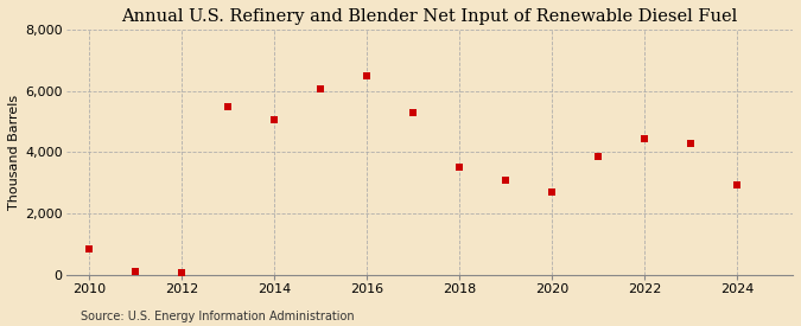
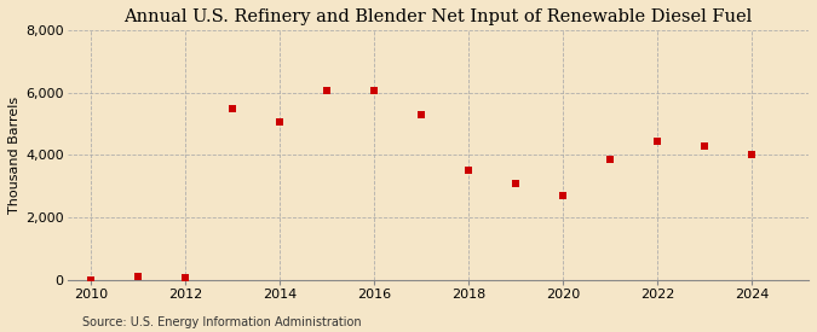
2010: 850 -> 10
2016: 6,500 -> 6,050
2024: 2,950 -> 4,000
